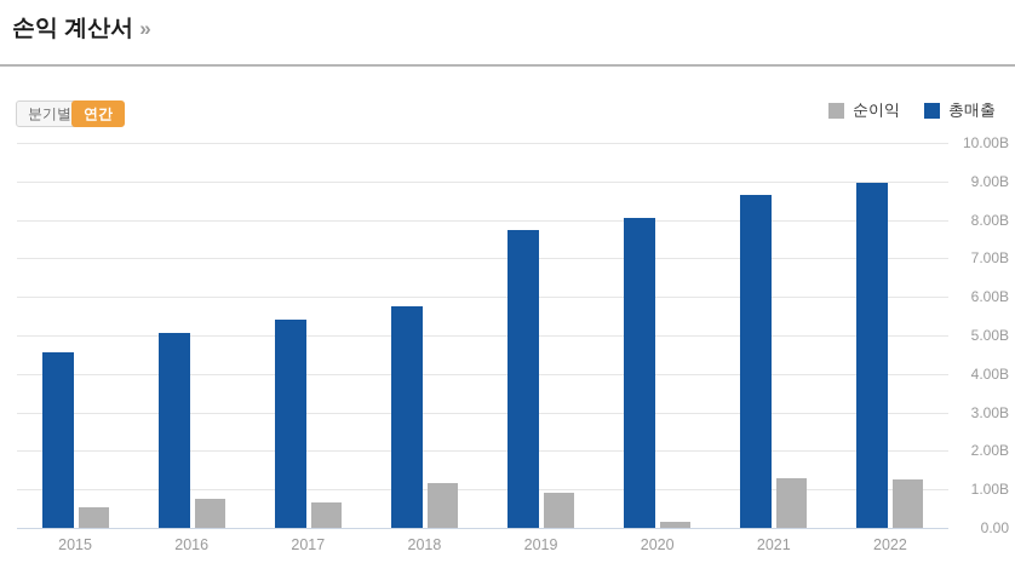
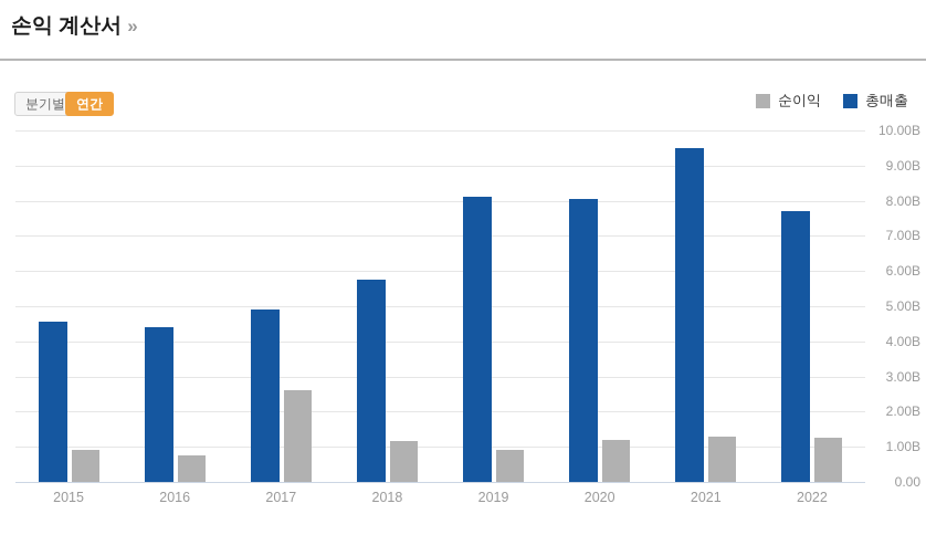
순이익/2015: 0.6B -> 0.9B
총매출/2016: 5.0B -> 4.4B
총매출/2017: 5.4B -> 4.9B
순이익/2017: 0.7B -> 2.6B
총매출/2019: 7.8B -> 8.1B
순이익/2020: 0.1B -> 1.2B
총매출/2021: 8.7B -> 9.5B
총매출/2022: 8.9B -> 7.7B
